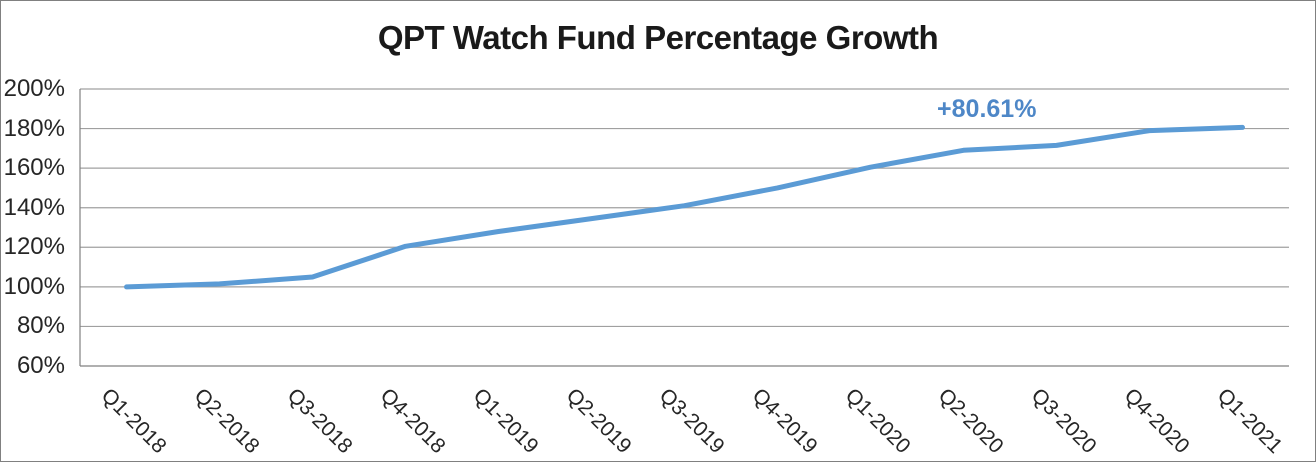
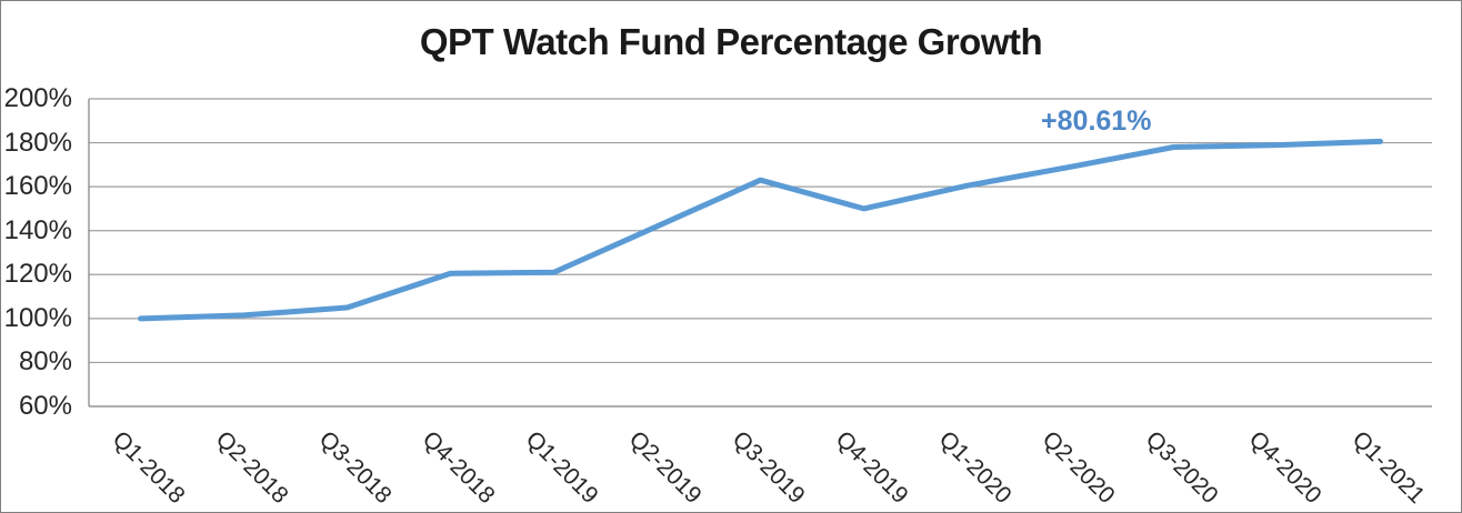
Q1-2019: 128% -> 121%
Q2-2019: 134% -> 142%
Q3-2019: 141% -> 163%
Q3-2020: 172% -> 178%
